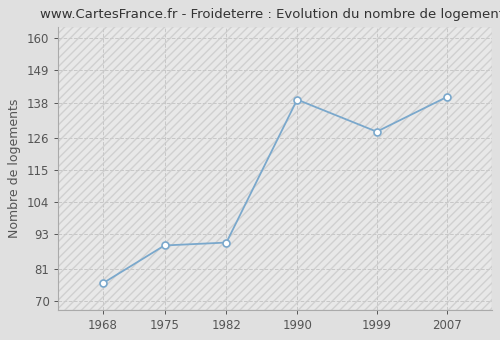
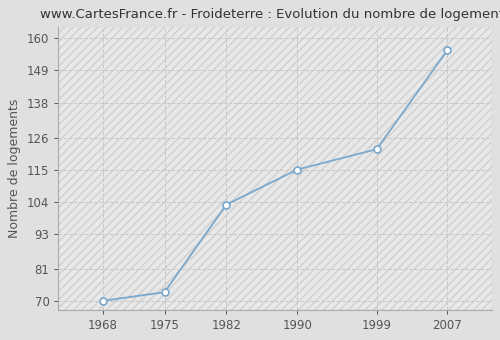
1968: 76 -> 70
1975: 89 -> 73
1982: 90 -> 103
1990: 139 -> 115
1999: 128 -> 122
2007: 140 -> 156
